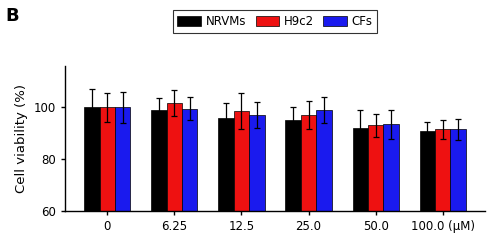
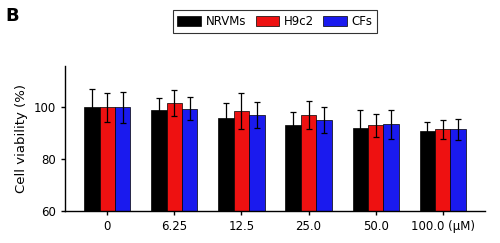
NRVMs/25.0: 95 -> 93
CFs/25.0: 99.0 -> 95.0
